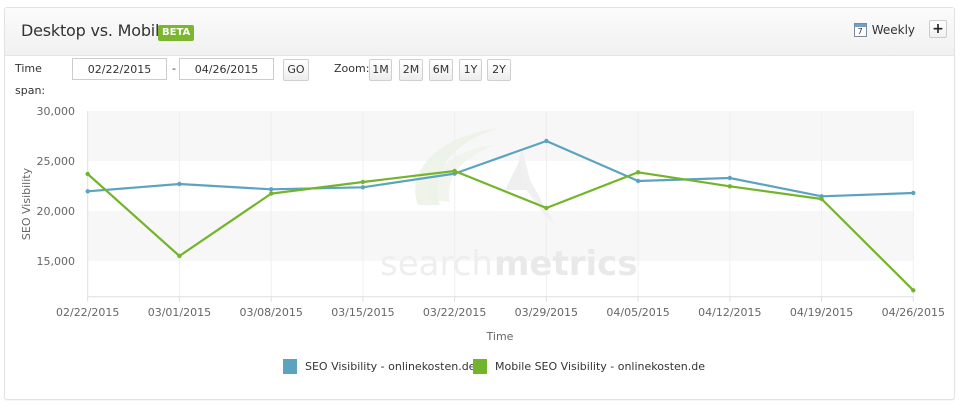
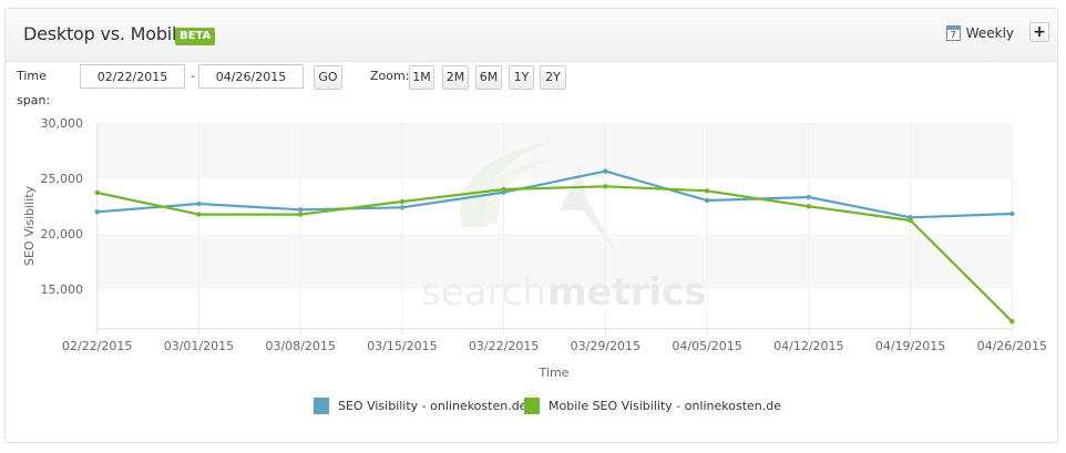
Mobile SEO Visibility - onlinekosten.de/03/01/2015: 15500 -> 21700
SEO Visibility - onlinekosten.de/03/29/2015: 27000 -> 25600
Mobile SEO Visibility - onlinekosten.de/03/29/2015: 20300 -> 24300
